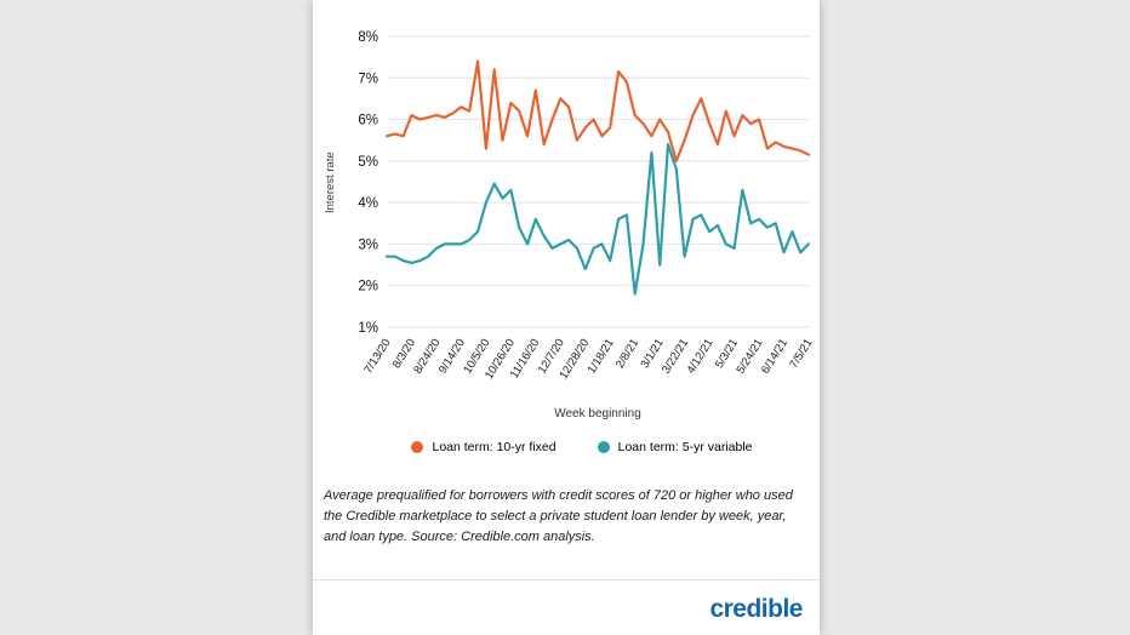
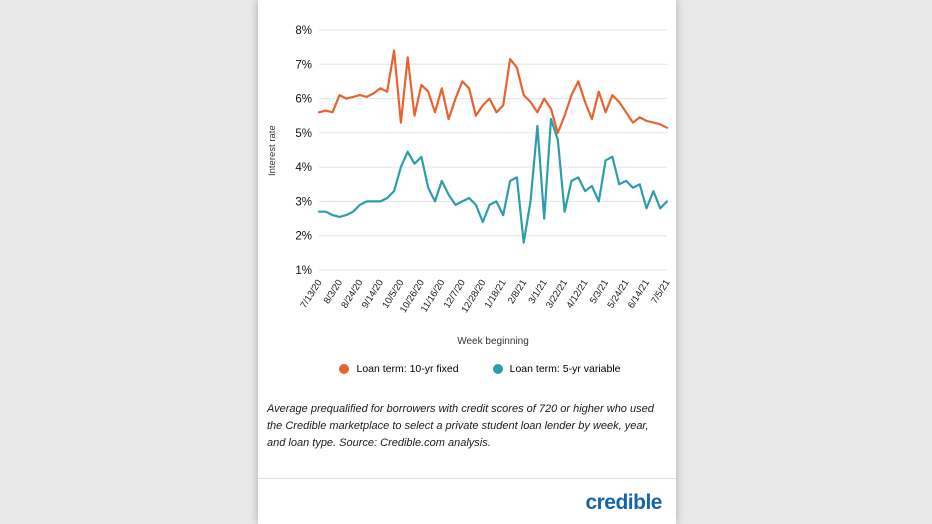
Loan term: 10-yr fixed/11/16/20: 6.7% -> 6.3%
Loan term: 5-yr variable/5/3/21: 2.9% -> 4.2%
Loan term: 10-yr fixed/5/24/21: 6.0% -> 5.6%
